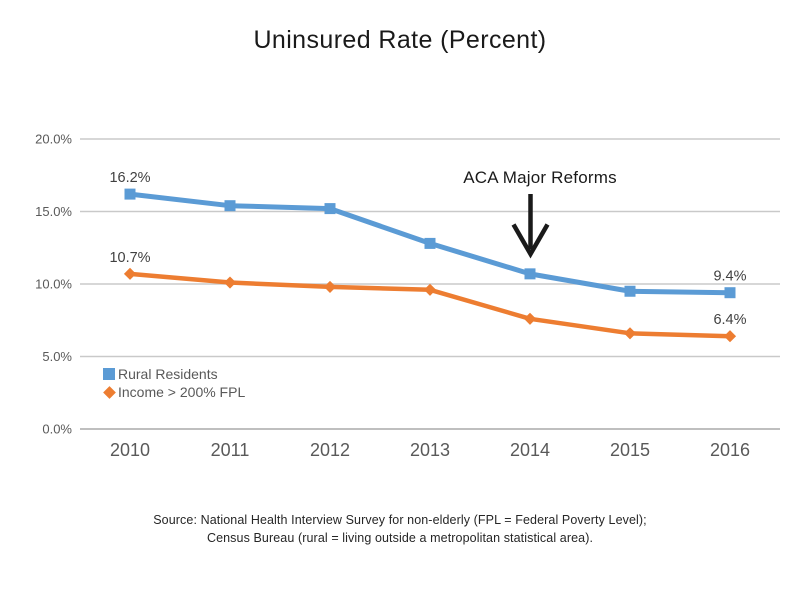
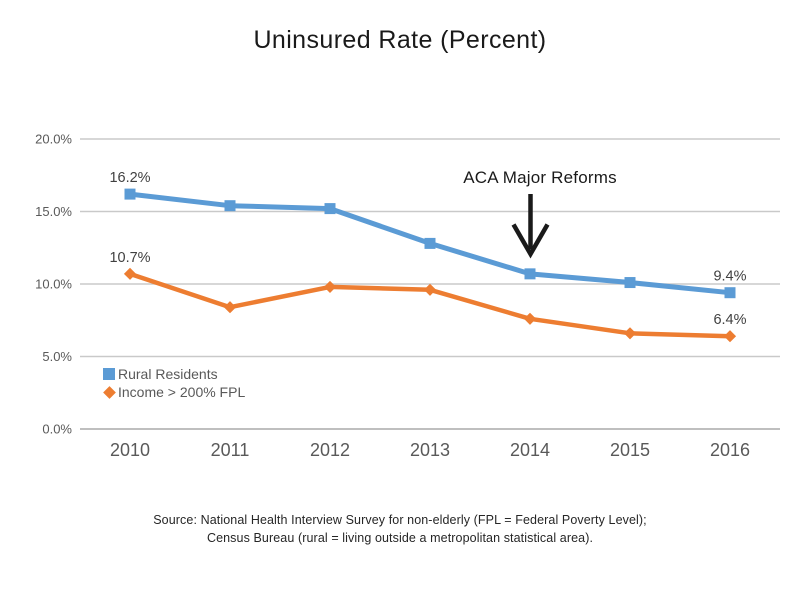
Income > 200% FPL/2011: 10.1% -> 8.4%
Rural Residents/2015: 9.5% -> 10.1%
